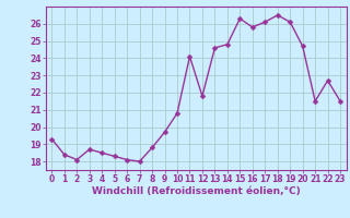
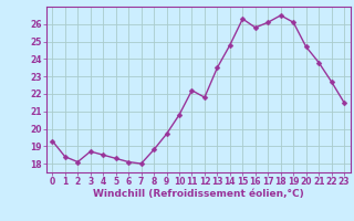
11: 24.1 -> 22.2
13: 24.6 -> 23.5
21: 21.5 -> 23.8
